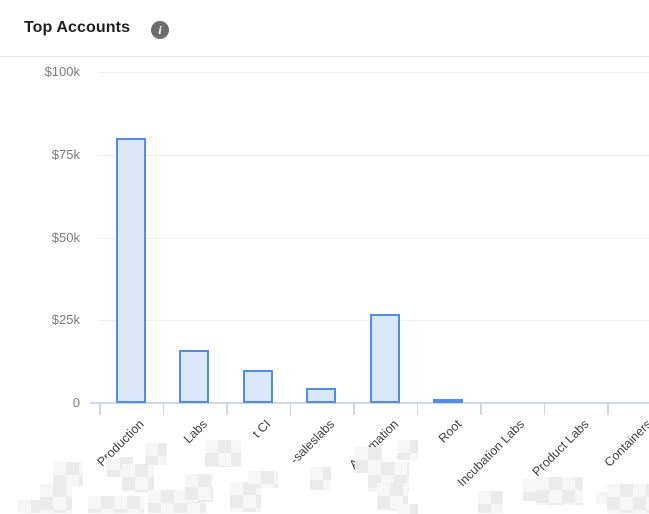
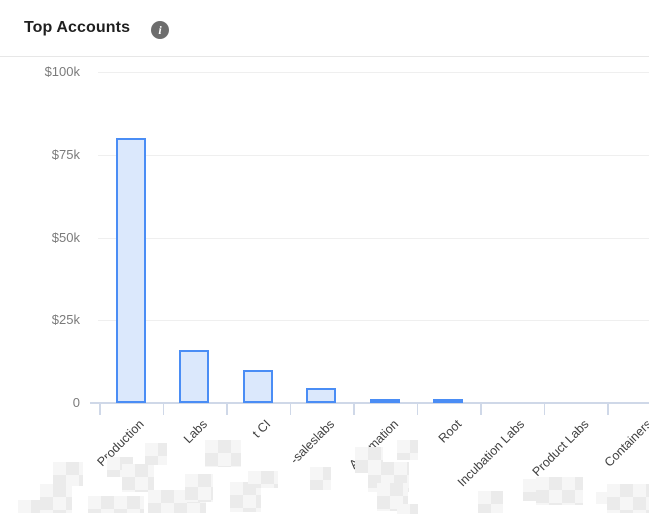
Automation: $27k -> $1k
